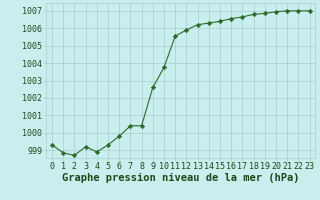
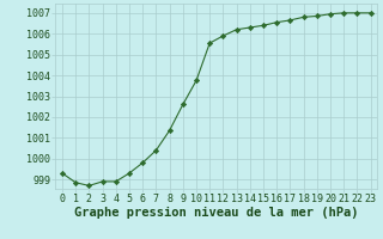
3: 999.2 -> 998.9
8: 1000.4 -> 1001.4
